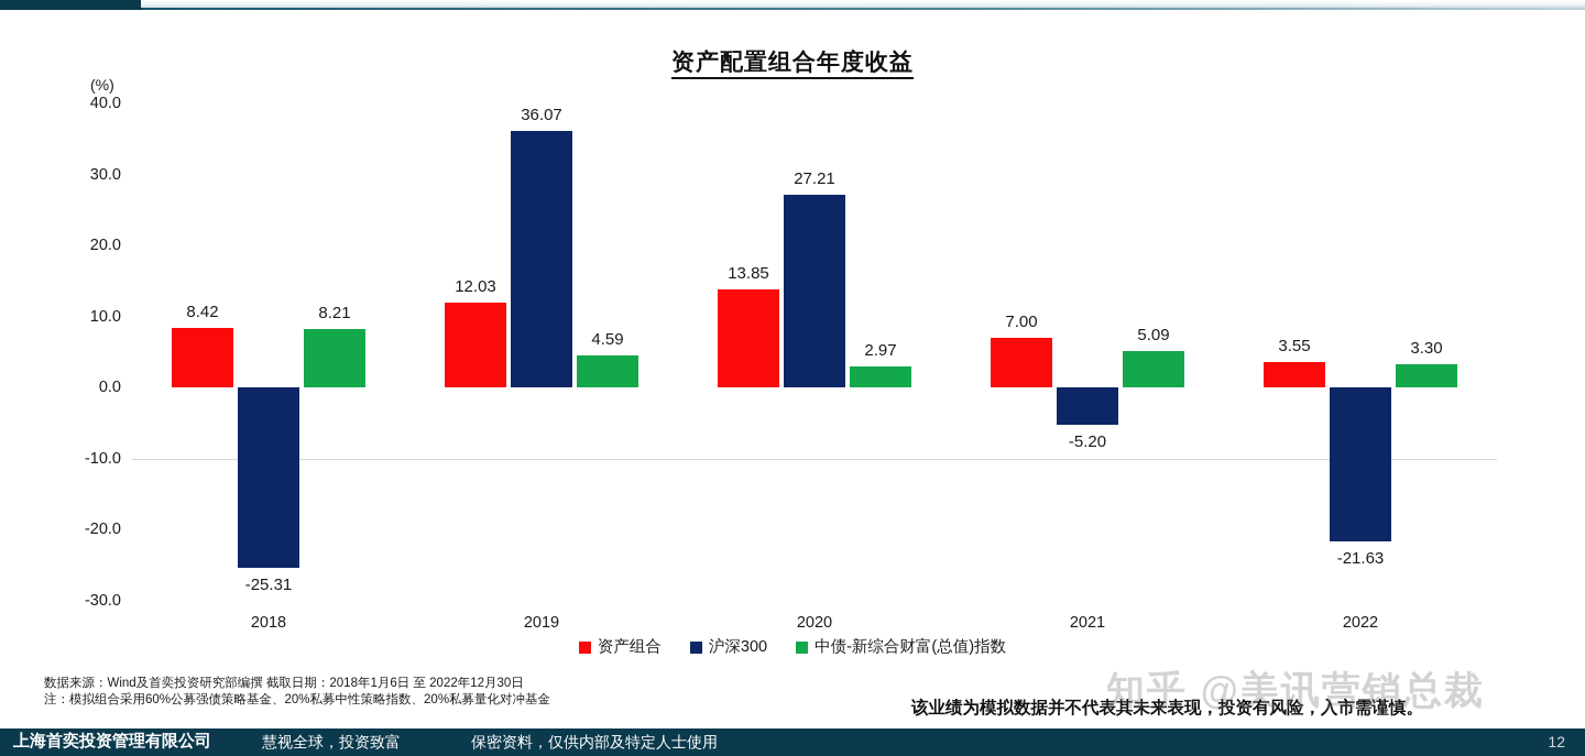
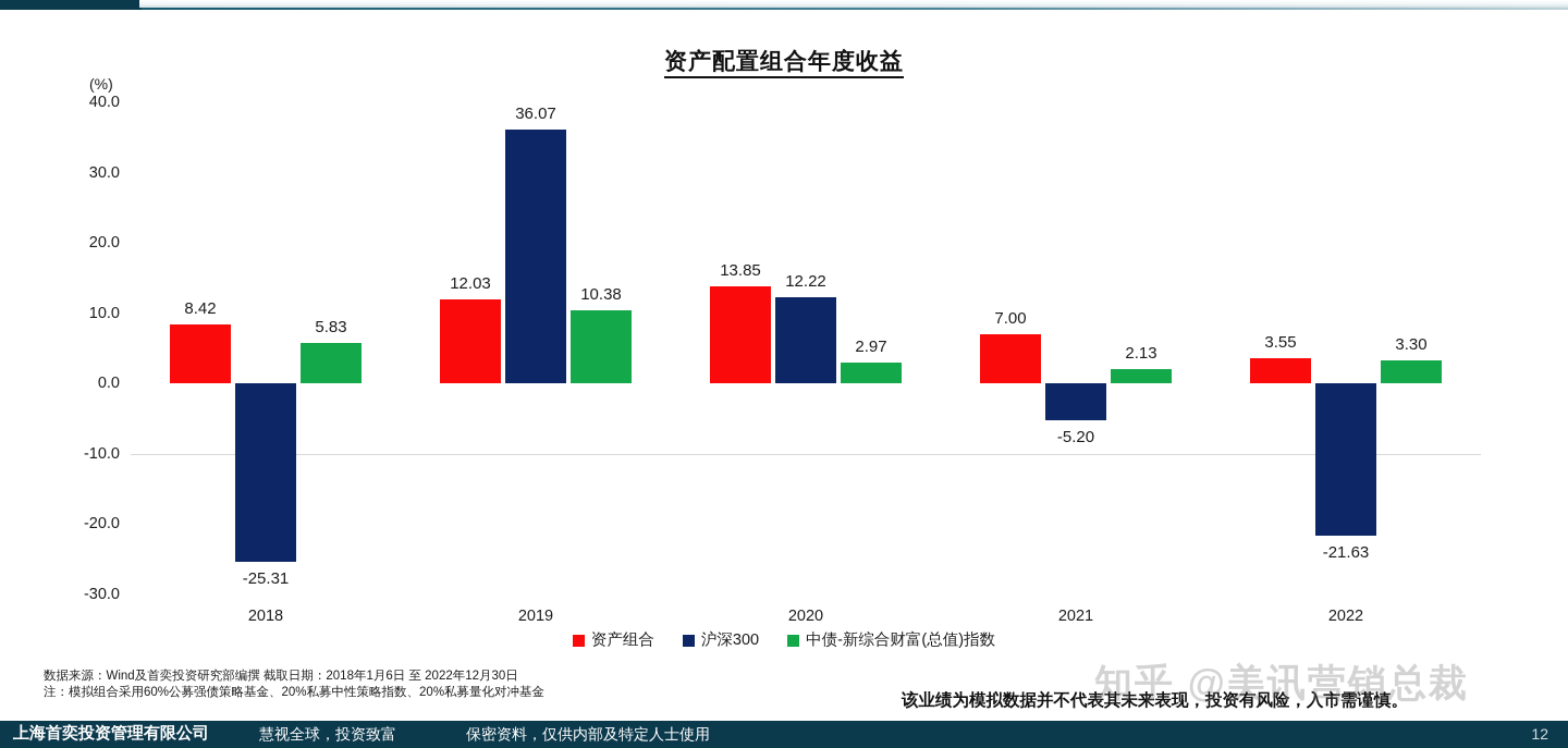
中债-新综合财富(总值)指数/2018: 8.21 -> 5.83
中债-新综合财富(总值)指数/2019: 4.59 -> 10.38
沪深300/2020: 27.21 -> 12.22
中债-新综合财富(总值)指数/2021: 5.09 -> 2.13
